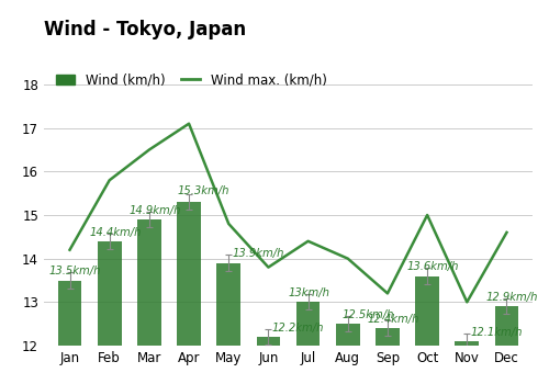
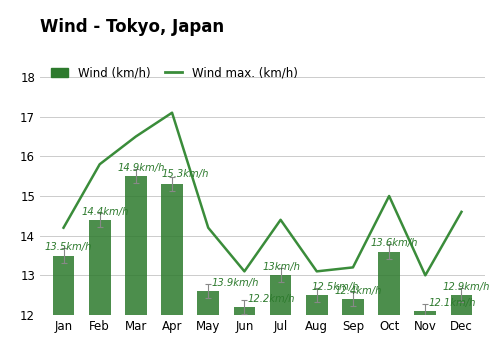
Wind (km/h)/Mar: 14.9 -> 15.5
Wind (km/h)/May: 13.9 -> 12.6
Wind max. (km/h)/May: 14.8 -> 14.2
Wind max. (km/h)/Jun: 13.8 -> 13.1
Wind max. (km/h)/Aug: 14.0 -> 13.1
Wind (km/h)/Dec: 12.9 -> 12.5
